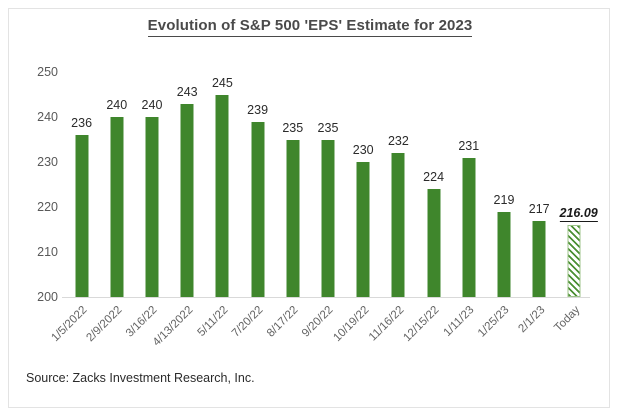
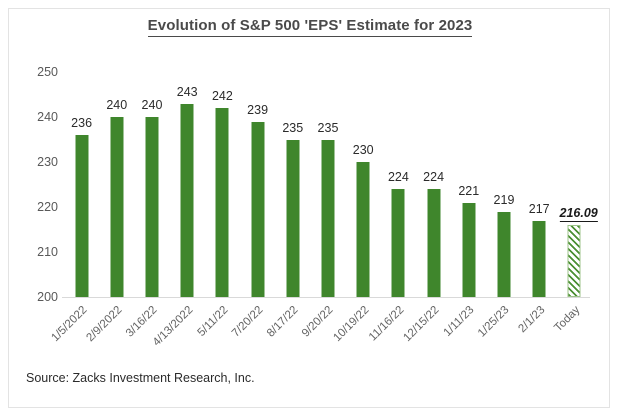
5/11/22: 245 -> 242
11/16/22: 232 -> 224
1/11/23: 231 -> 221
